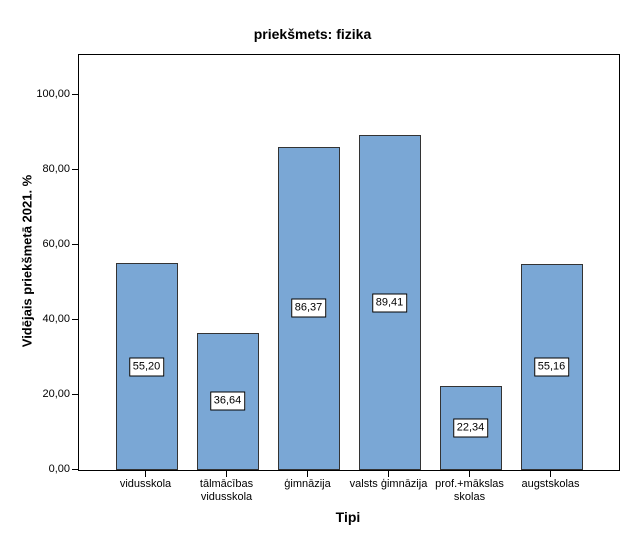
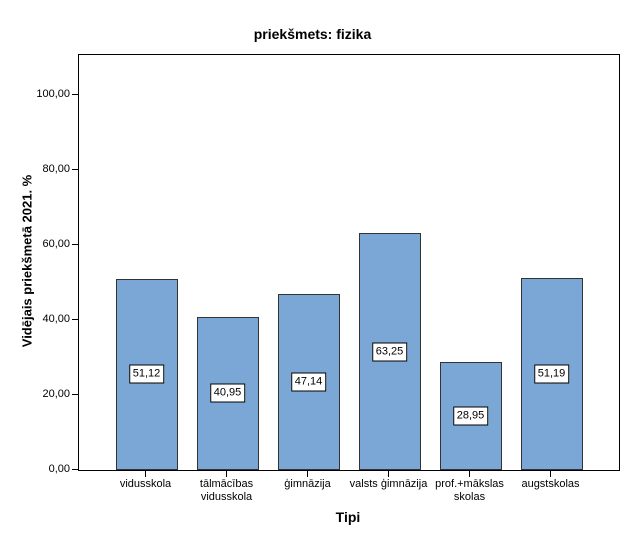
vidusskola: 55,20 -> 51,12
tālmācības vidusskola: 36,64 -> 40,95
ģimnāzija: 86,37 -> 47,14
valsts ģimnāzija: 89,41 -> 63,25
prof.+mākslas skolas: 22,34 -> 28,95
augstskolas: 55,16 -> 51,19
